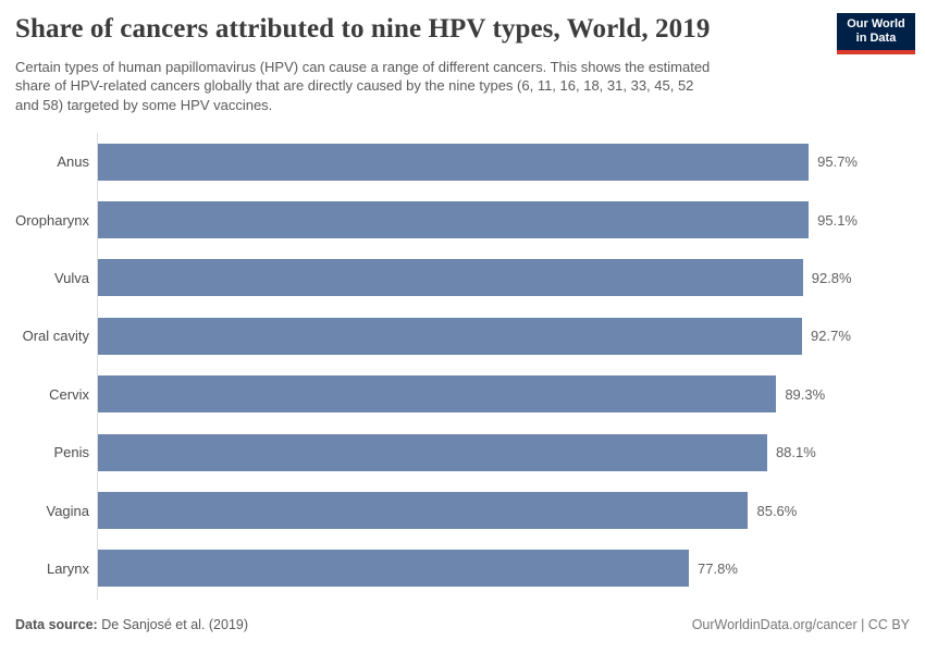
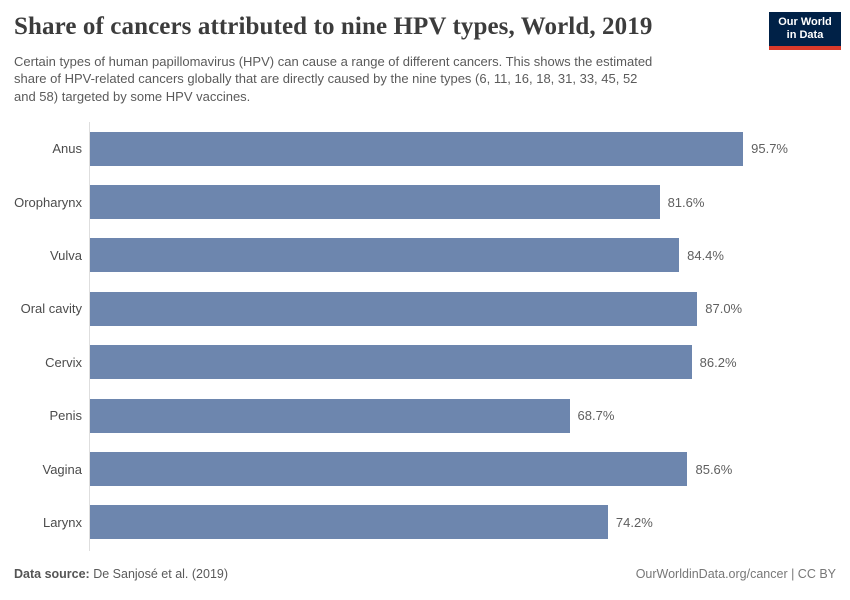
Oropharynx: 95.1% -> 81.6%
Vulva: 92.8% -> 84.4%
Oral cavity: 92.7% -> 87.0%
Cervix: 89.3% -> 86.2%
Penis: 88.1% -> 68.7%
Larynx: 77.8% -> 74.2%
